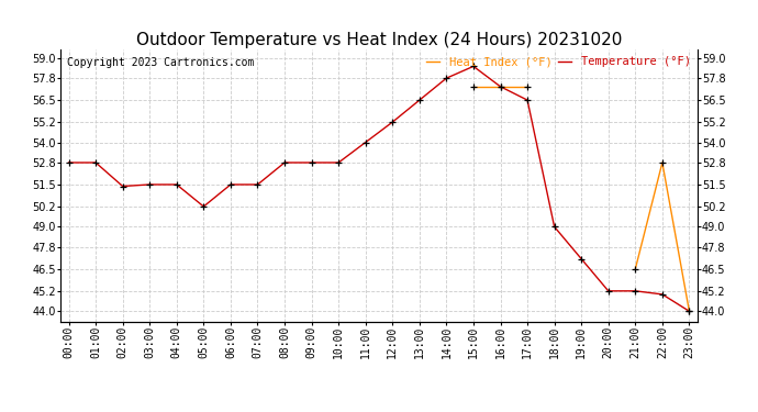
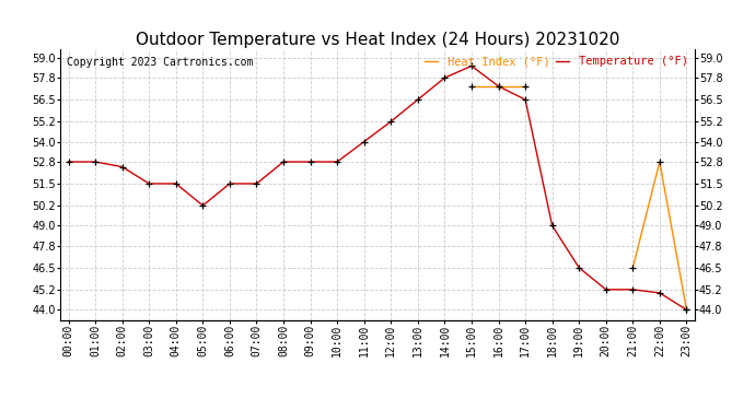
Temperature (°F)/02:00: 51.4 -> 52.5
Temperature (°F)/19:00: 47.1 -> 46.5
